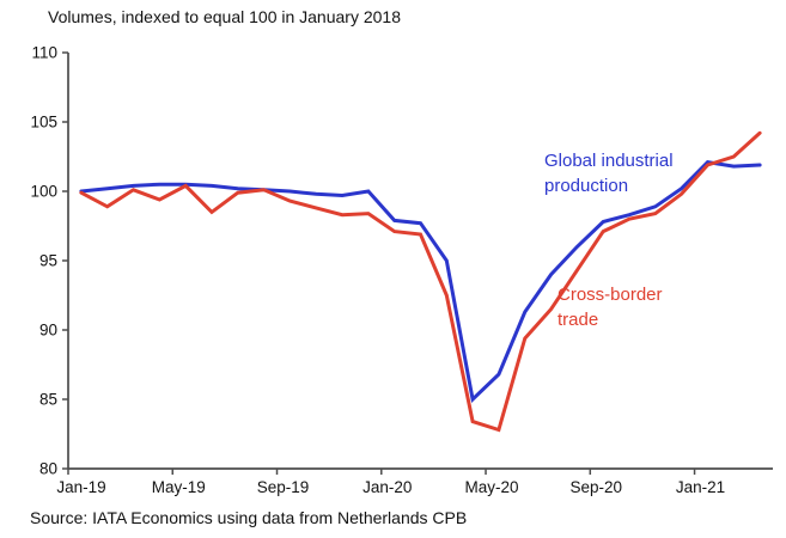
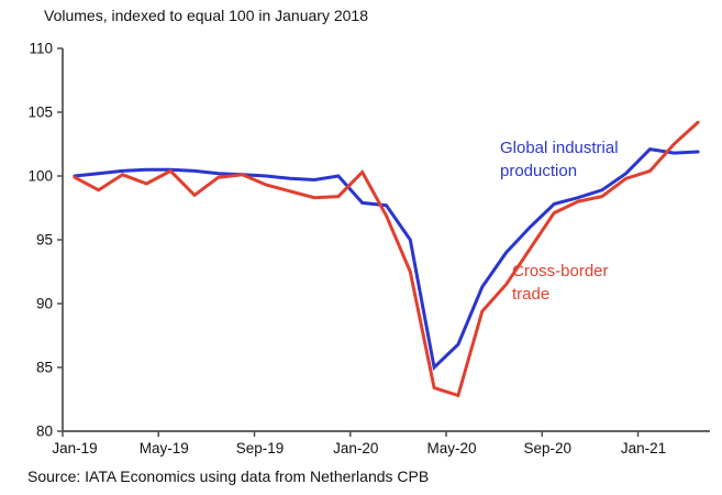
Cross-border trade/Jan-20: 97.1 -> 100.3
Cross-border trade/Jan-21: 101.9 -> 100.4
